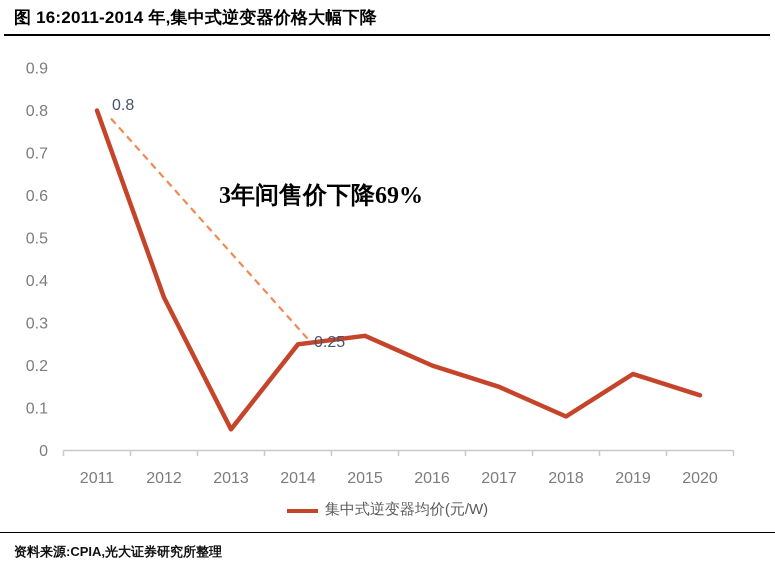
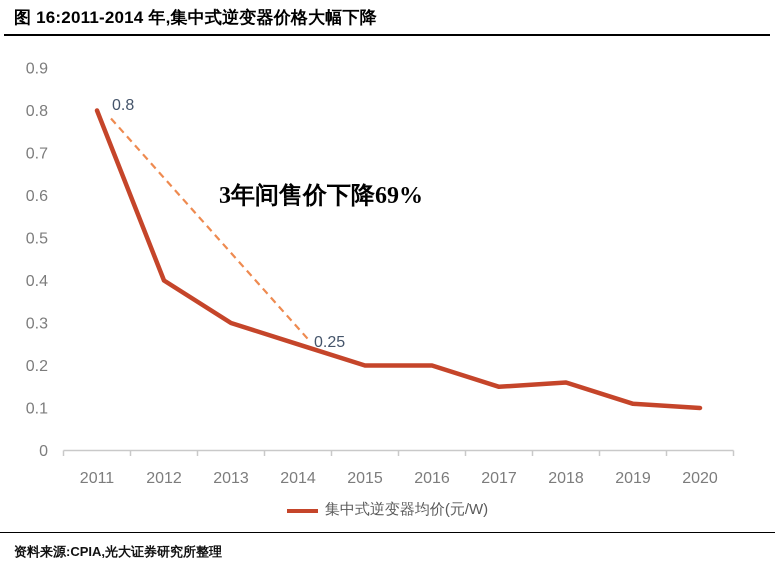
2012: 0.36 -> 0.40
2013: 0.05 -> 0.30
2015: 0.27 -> 0.20
2018: 0.08 -> 0.16
2019: 0.18 -> 0.11
2020: 0.13 -> 0.10
